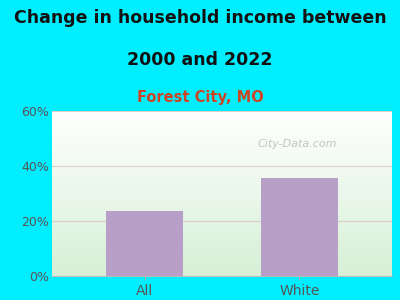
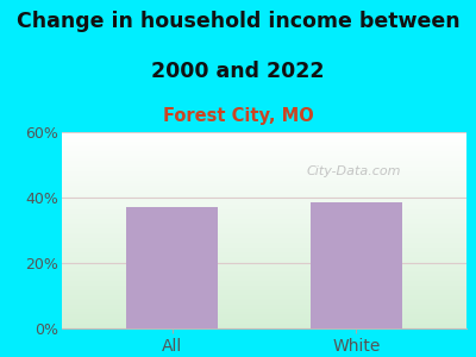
All: 23.5% -> 37.0%
White: 35.5% -> 38.5%
